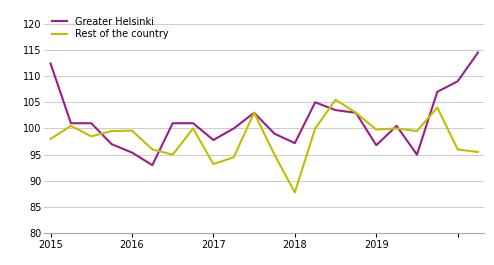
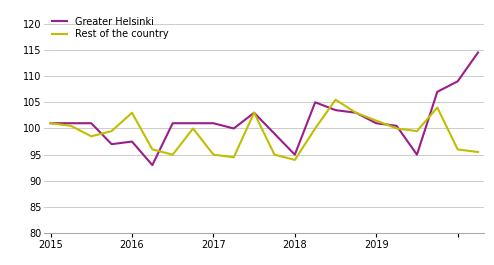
Greater Helsinki/2015: 112.4 -> 101.0
Rest of the country/2015: 98.0 -> 101.0
Greater Helsinki/2016: 95.4 -> 97.5
Rest of the country/2016: 99.6 -> 103.0
Greater Helsinki/2017: 97.8 -> 101.0
Rest of the country/2017: 93.2 -> 95.0
Greater Helsinki/2018: 97.2 -> 95.0
Rest of the country/2018: 87.8 -> 94.0
Greater Helsinki/2019: 96.8 -> 101.0
Rest of the country/2019: 99.8 -> 101.5
